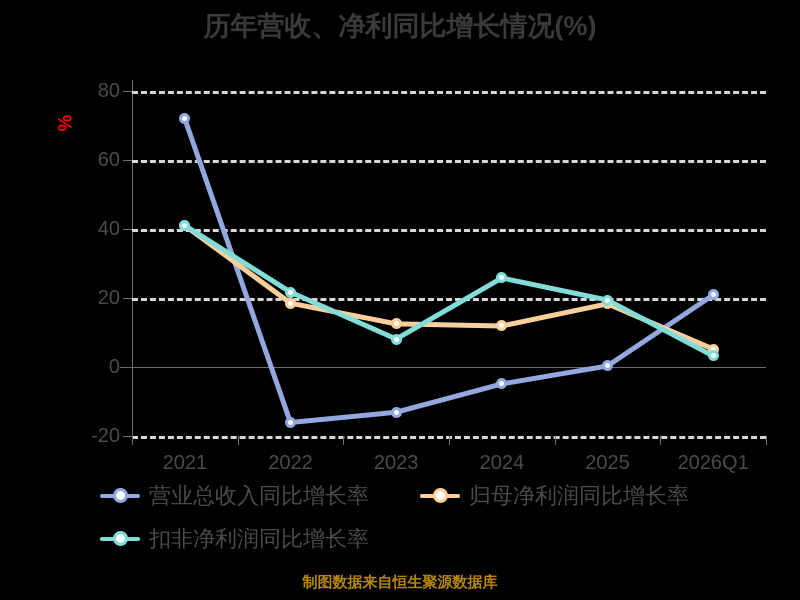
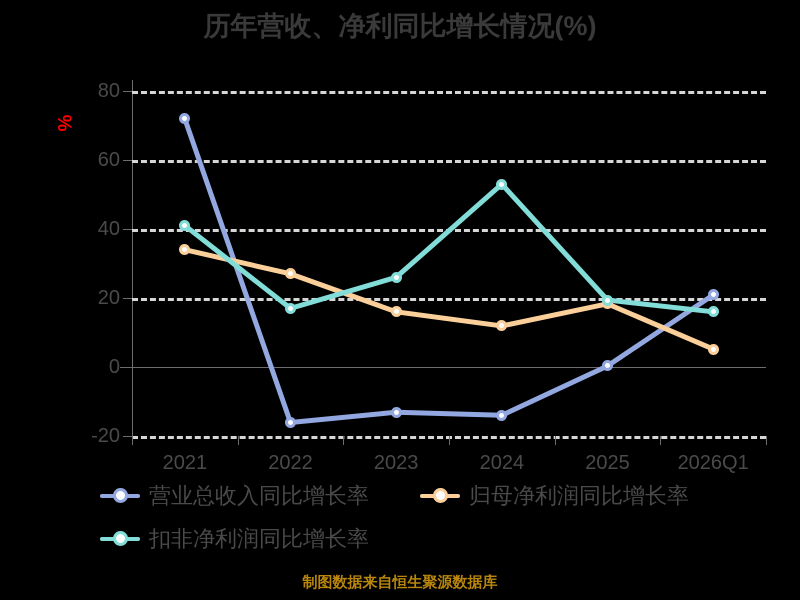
归母净利润同比增长率/2021: 41 -> 34
归母净利润同比增长率/2022: 18 -> 27
扣非净利润同比增长率/2022: 22 -> 17
归母净利润同比增长率/2023: 12 -> 16
扣非净利润同比增长率/2023: 8 -> 26
营业总收入同比增长率/2024: -5 -> -14
扣非净利润同比增长率/2024: 26 -> 53
扣非净利润同比增长率/2026Q1: 3 -> 16
